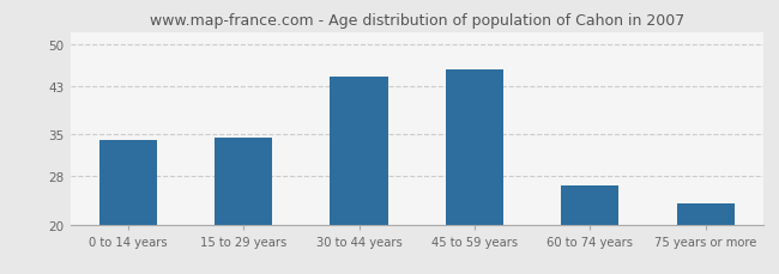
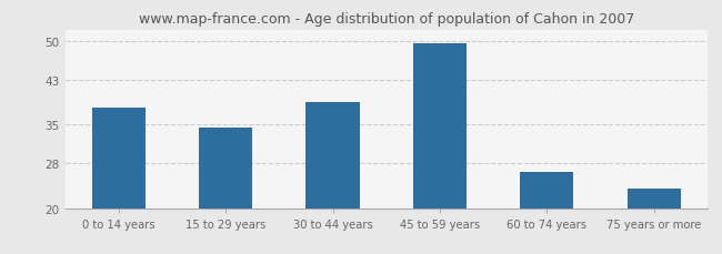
0 to 14 years: 34.0 -> 38.0
30 to 44 years: 44.6 -> 39.0
45 to 59 years: 45.8 -> 49.5
